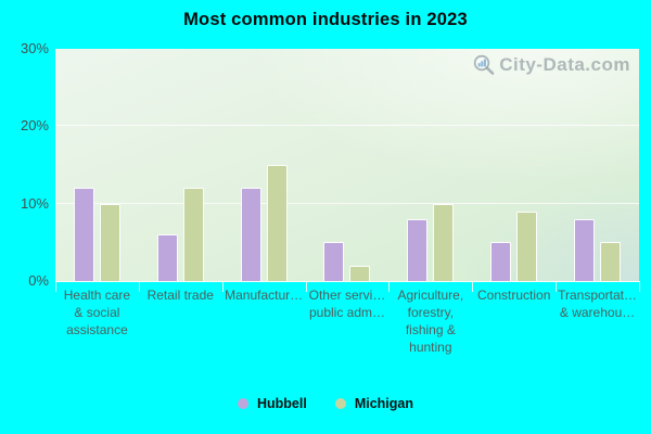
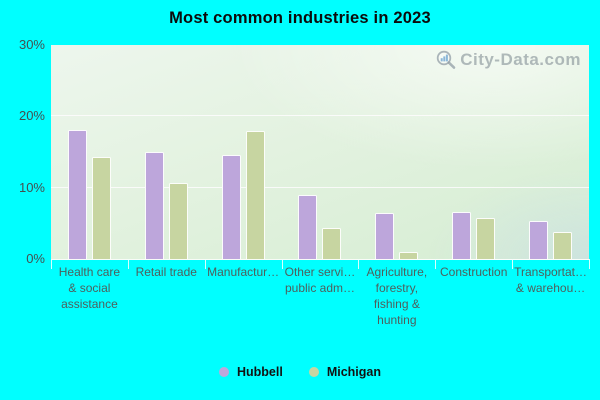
Hubbell/Health care & social assistance: 12% -> 18%
Michigan/Health care & social assistance: 10% -> 14%
Hubbell/Retail trade: 6% -> 15%
Michigan/Retail trade: 12% -> 11%
Hubbell/Manufactur…: 12% -> 15%
Michigan/Manufactur…: 15% -> 18%
Hubbell/Other servi… public adm…: 5% -> 9%
Michigan/Other servi… public adm…: 2% -> 4%
Hubbell/Agriculture, forestry, fishing & hunting: 8% -> 6%
Michigan/Agriculture, forestry, fishing & hunting: 10% -> 1%
Hubbell/Construction: 5% -> 7%
Michigan/Construction: 9% -> 6%
Hubbell/Transportat… & warehou…: 8% -> 5%
Michigan/Transportat… & warehou…: 5% -> 4%
